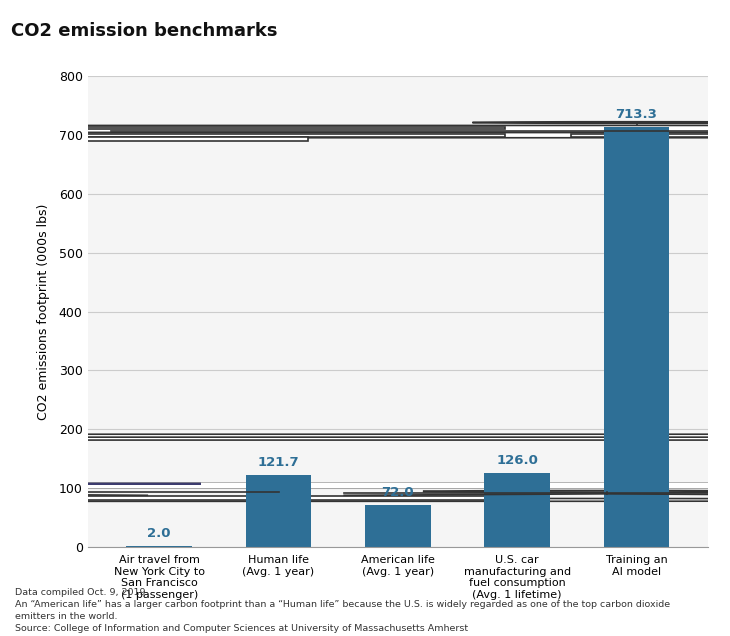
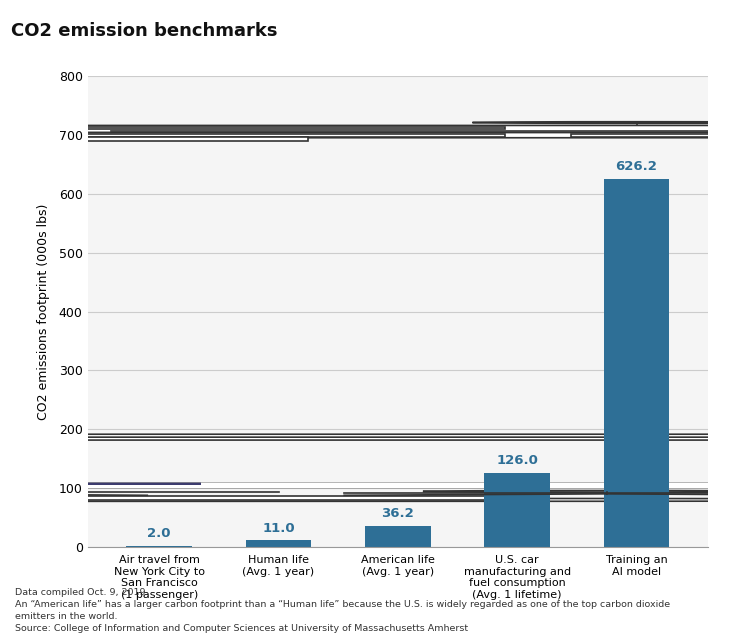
Human life (Avg. 1 year): 121.7 -> 11.0
American life (Avg. 1 year): 72.0 -> 36.2
Training an AI model: 713.3 -> 626.2
